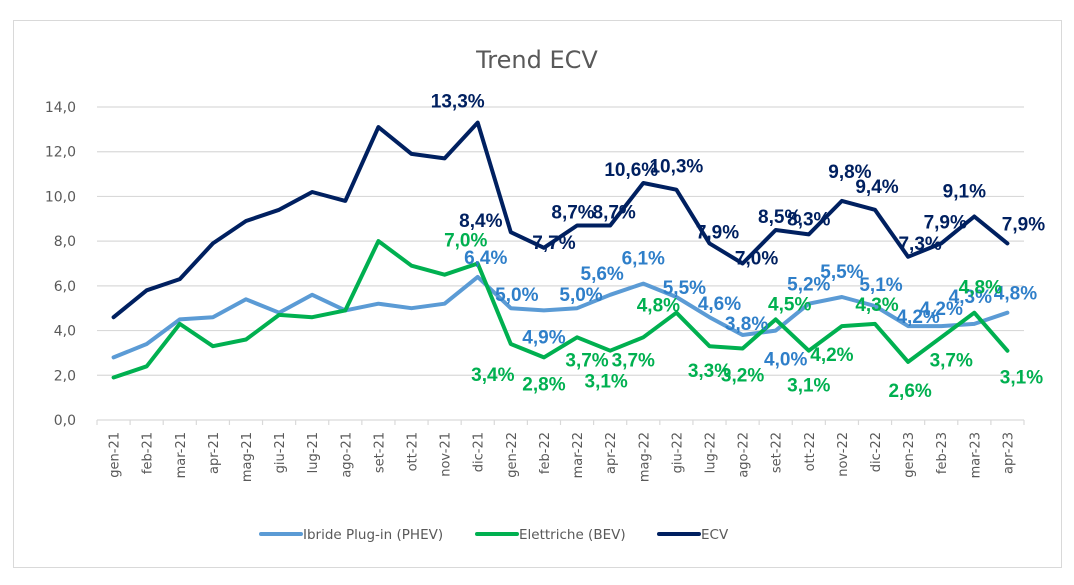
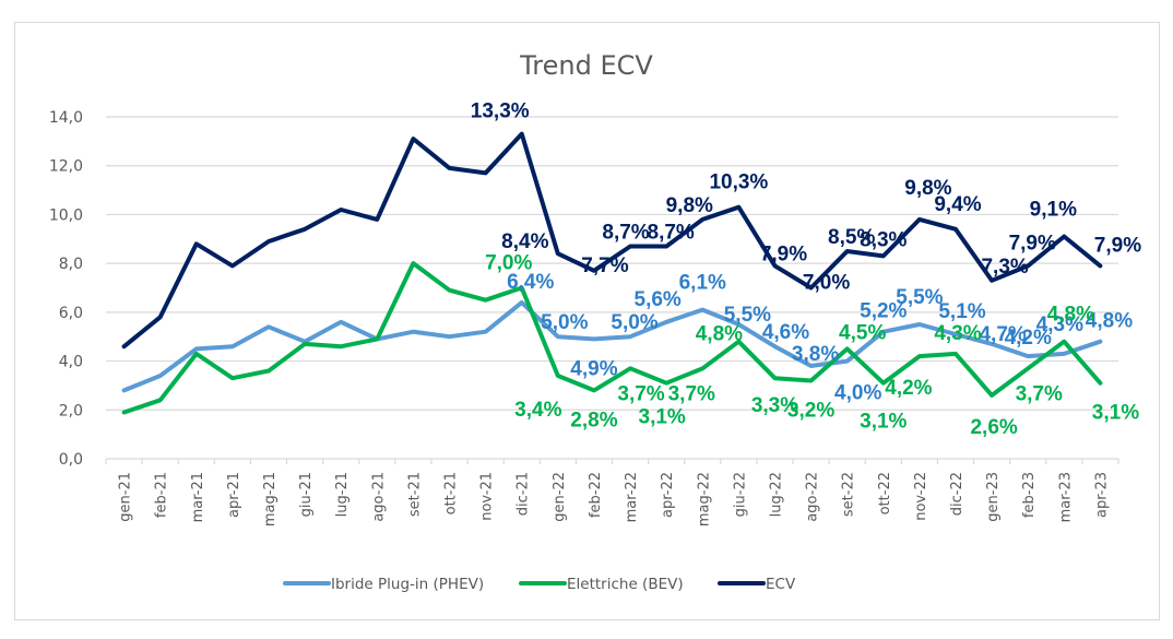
ECV/mar-21: 6,3 -> 8,8
ECV/mag-22: 10,6% -> 9,8%
Ibride Plug-in (PHEV)/gen-23: 4,2% -> 4,7%
